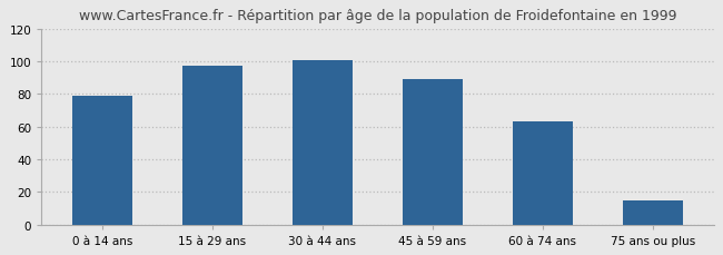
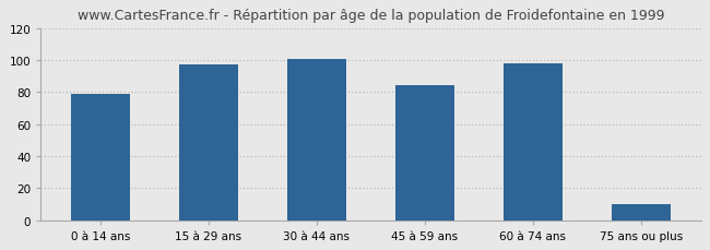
45 à 59 ans: 89 -> 84
60 à 74 ans: 63 -> 98
75 ans ou plus: 15 -> 10
